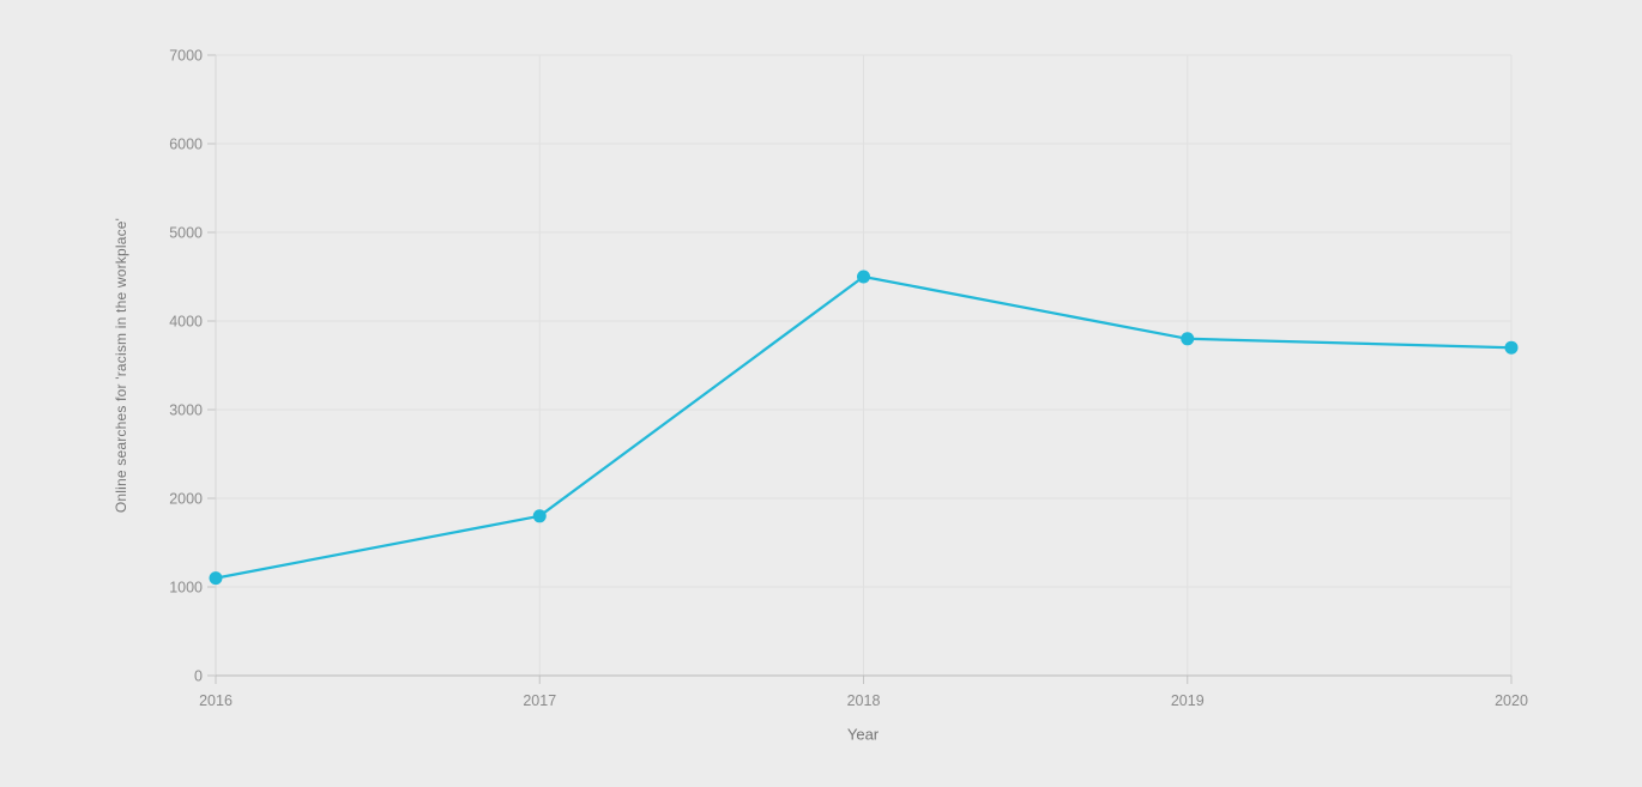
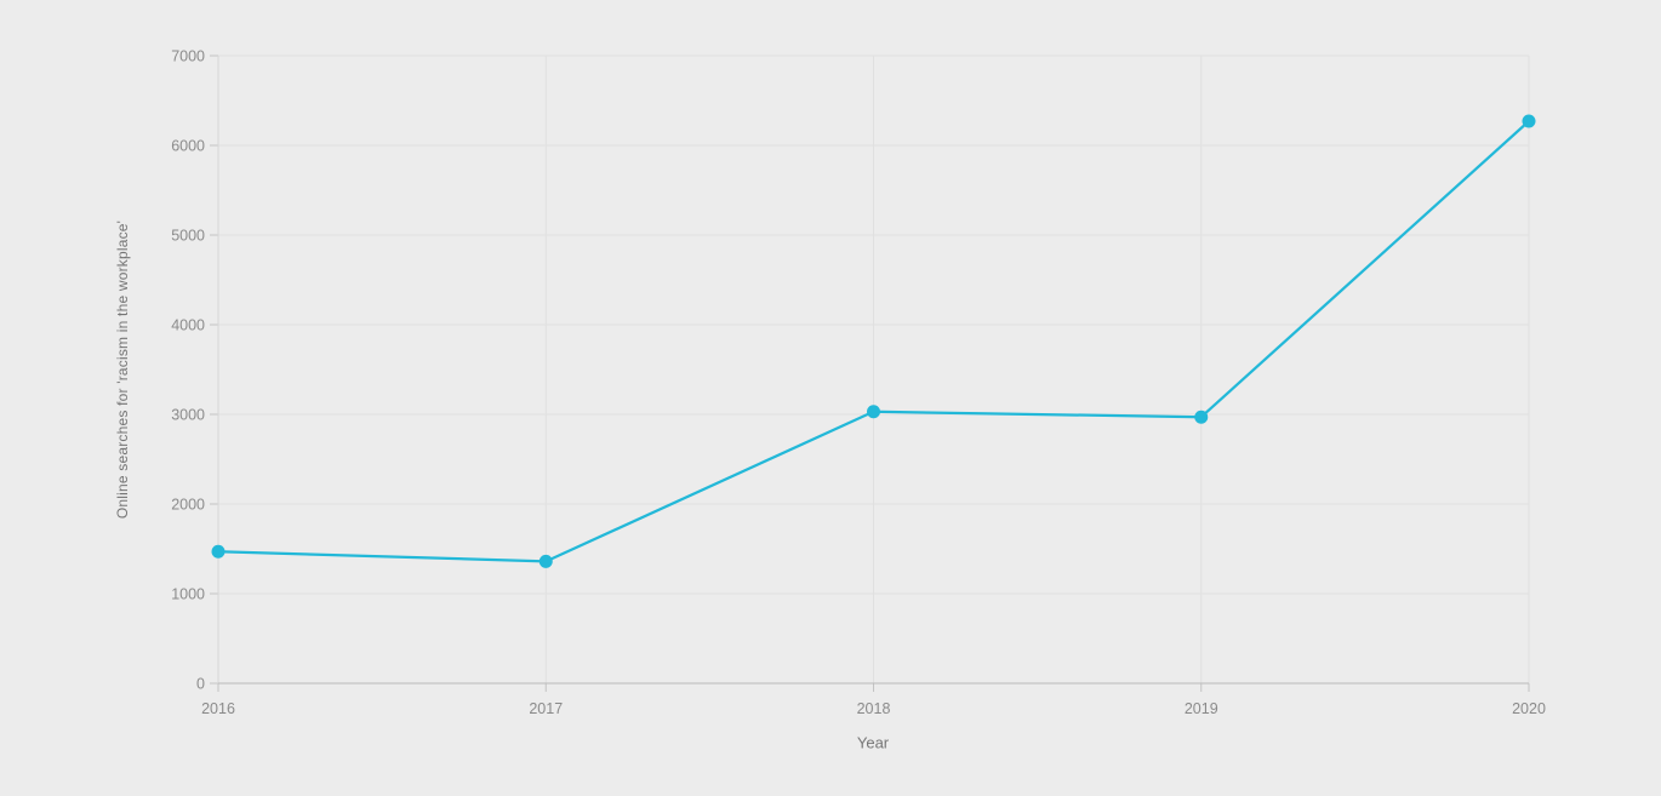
2016: 1100 -> 1500
2017: 1800 -> 1400
2018: 4500 -> 3000
2019: 3800 -> 3000
2020: 3700 -> 6300
